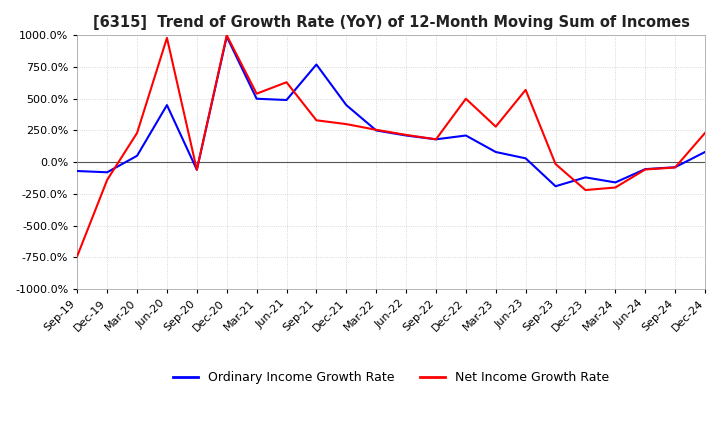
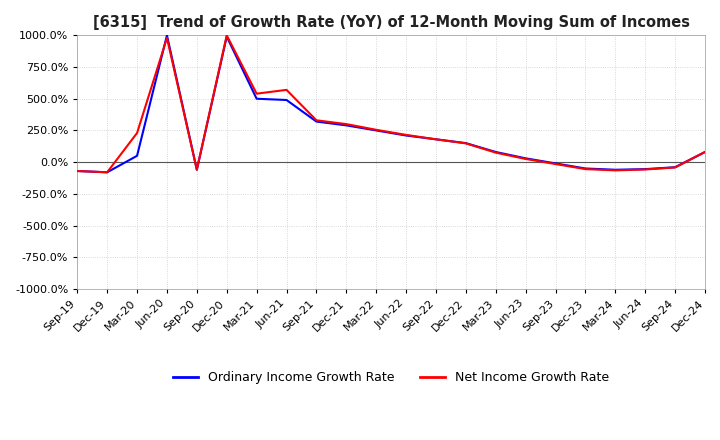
Net Income Growth Rate/Sep-19: -740% -> -70%
Net Income Growth Rate/Dec-19: -140% -> -80%
Ordinary Income Growth Rate/Jun-20: 450% -> 1000%
Net Income Growth Rate/Jun-21: 630% -> 570%
Ordinary Income Growth Rate/Sep-21: 770% -> 320%
Ordinary Income Growth Rate/Dec-21: 450% -> 290%
Ordinary Income Growth Rate/Dec-22: 210% -> 150%
Net Income Growth Rate/Dec-22: 500% -> 150%
Net Income Growth Rate/Mar-23: 280% -> 80%
Net Income Growth Rate/Jun-23: 570% -> 20%
Ordinary Income Growth Rate/Sep-23: -190% -> -10%
Ordinary Income Growth Rate/Dec-23: -120% -> -50%
Net Income Growth Rate/Dec-23: -220% -> -60%
Ordinary Income Growth Rate/Mar-24: -160% -> -60%
Net Income Growth Rate/Mar-24: -200% -> -60%
Net Income Growth Rate/Dec-24: 230% -> 80%
